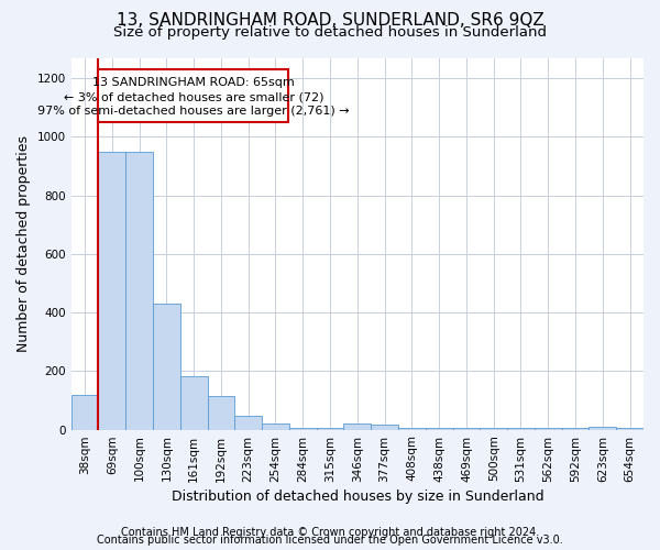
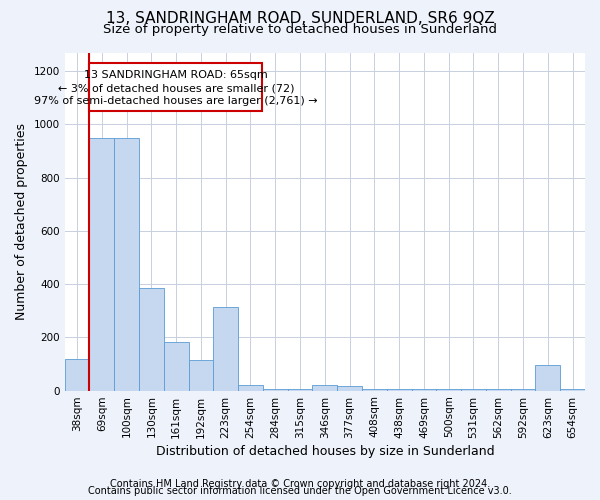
130sqm: 430 -> 385
223sqm: 47 -> 315
623sqm: 10 -> 95
